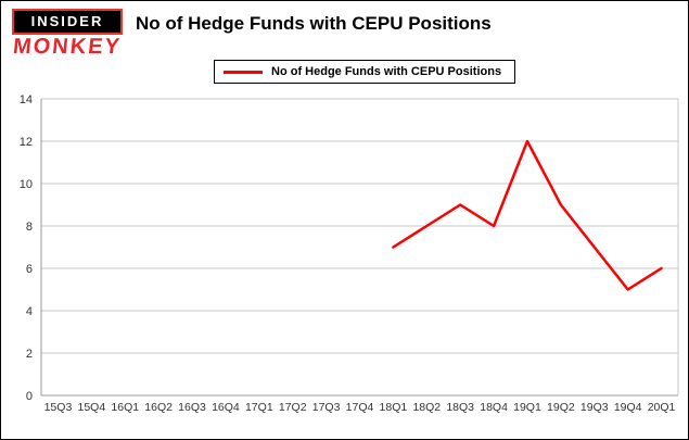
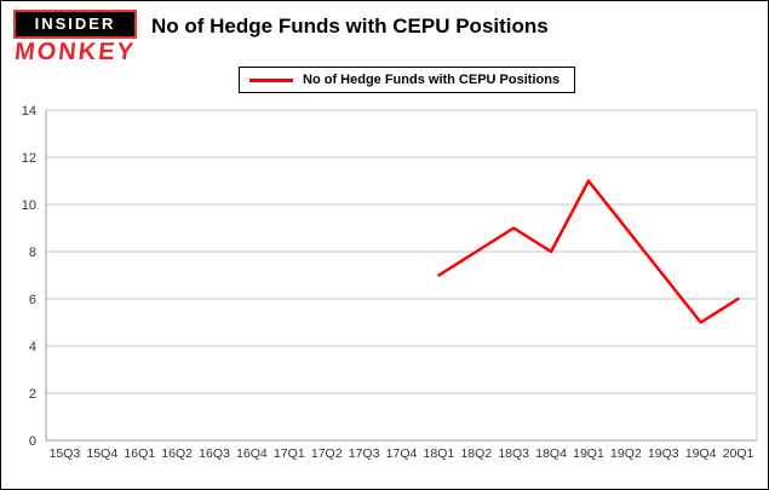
19Q1: 12 -> 11
